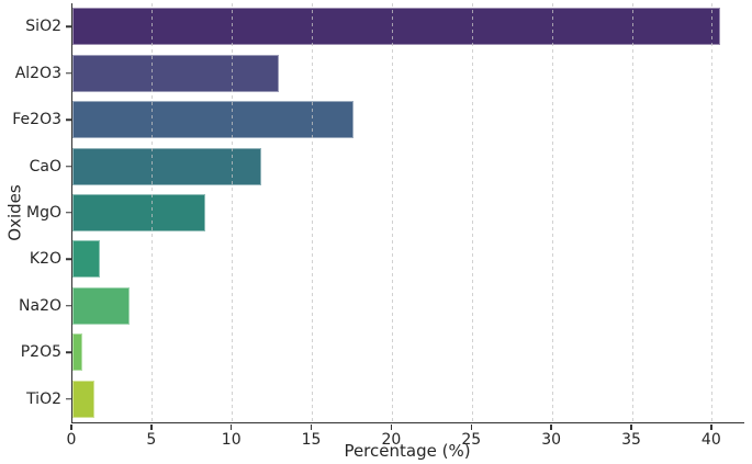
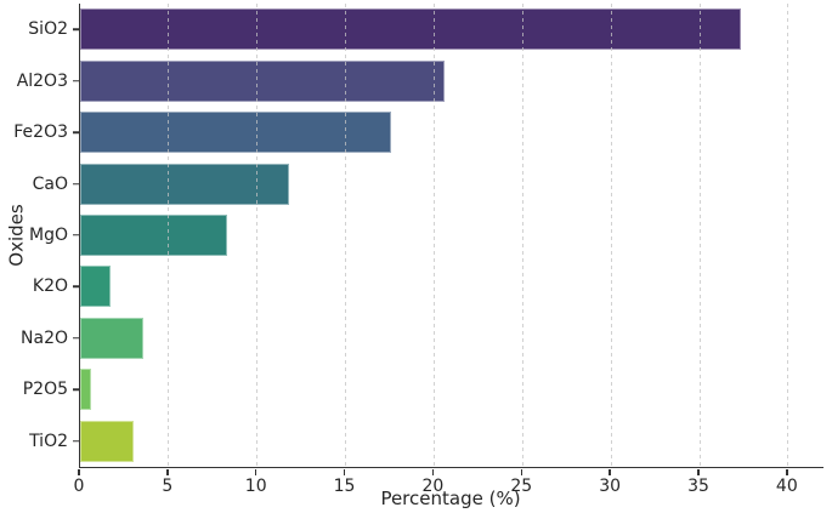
SiO2: 40.5 -> 37.3
Al2O3: 12.9 -> 20.6
TiO2: 1.4 -> 3.0
